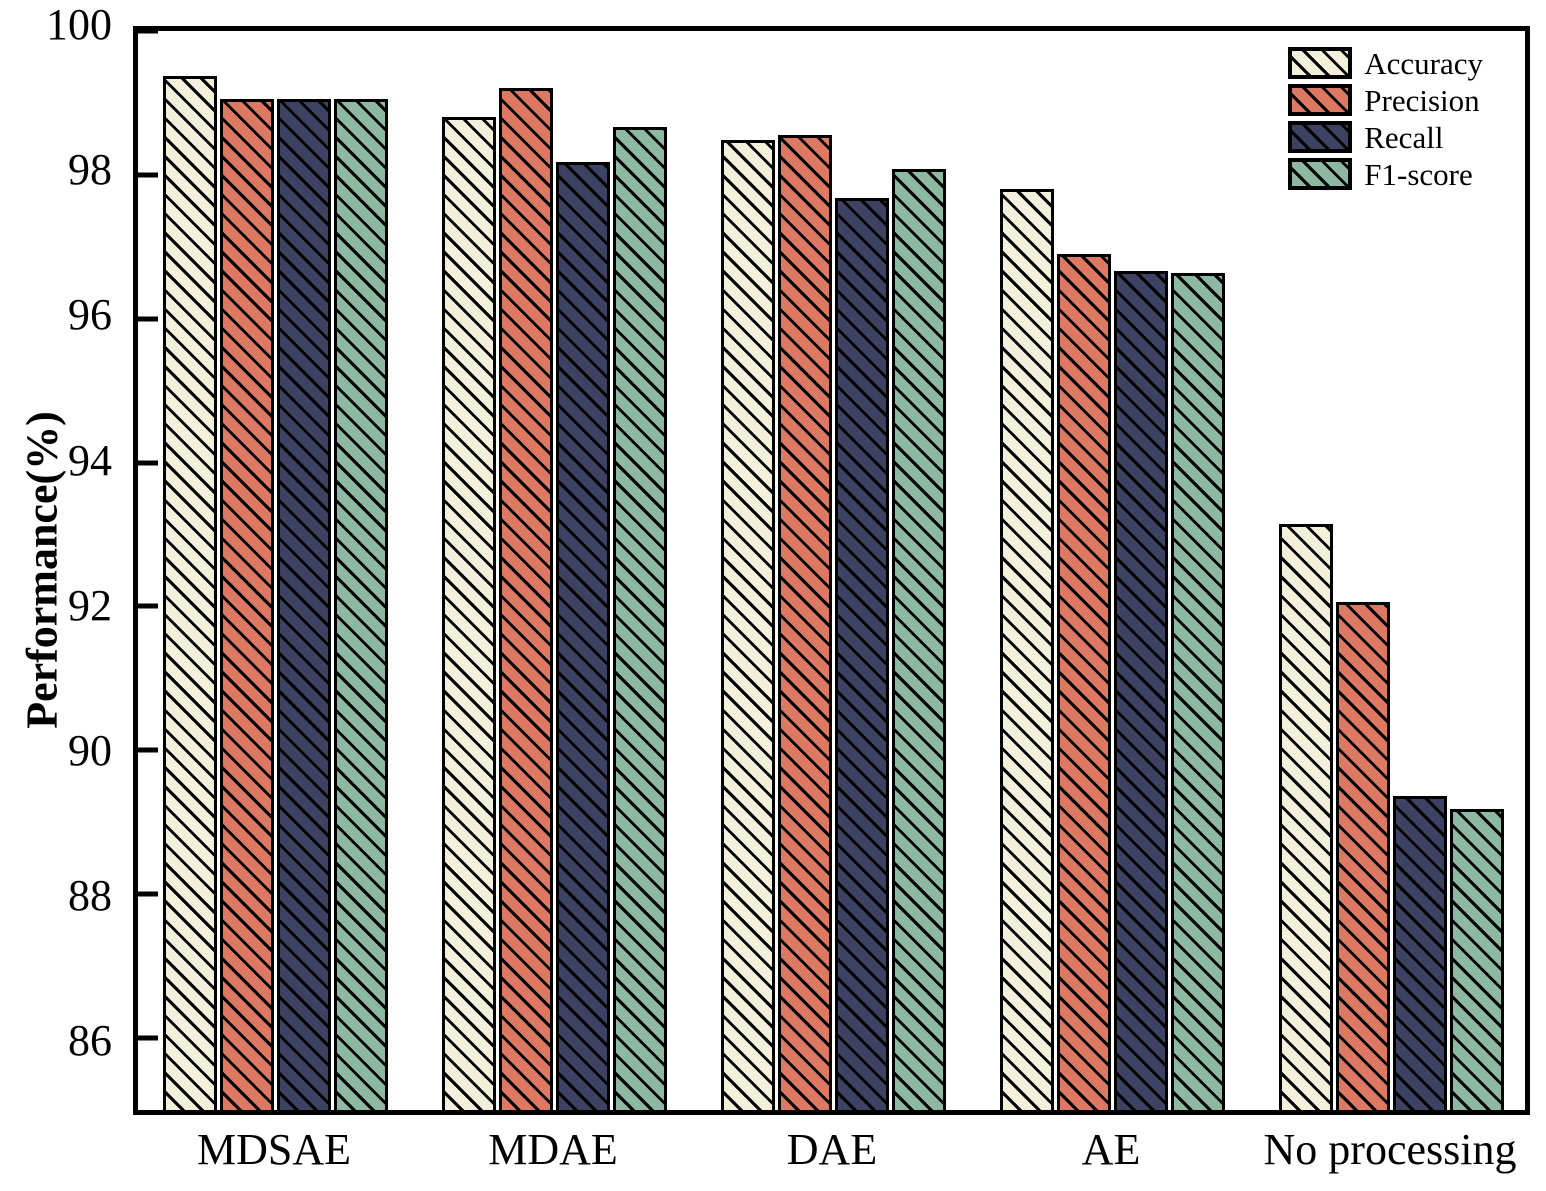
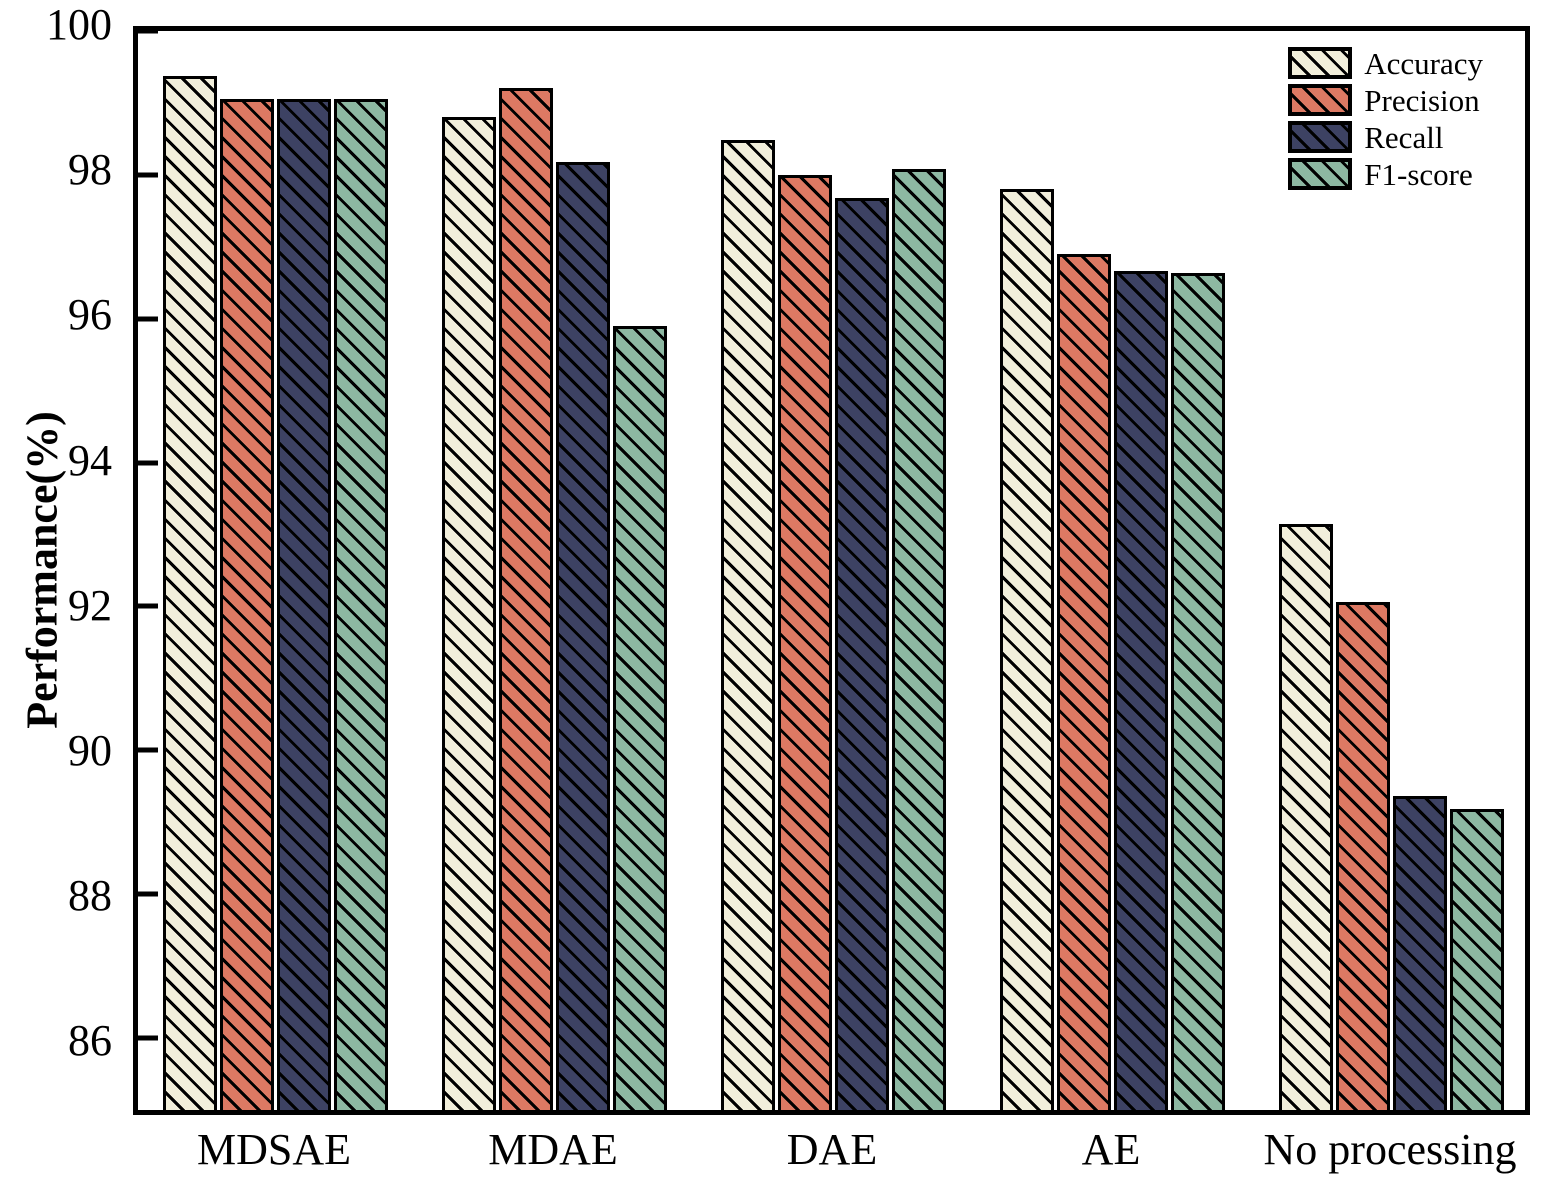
F1-score/MDAE: 98.7 -> 95.9
Precision/DAE: 98.6 -> 98.0
